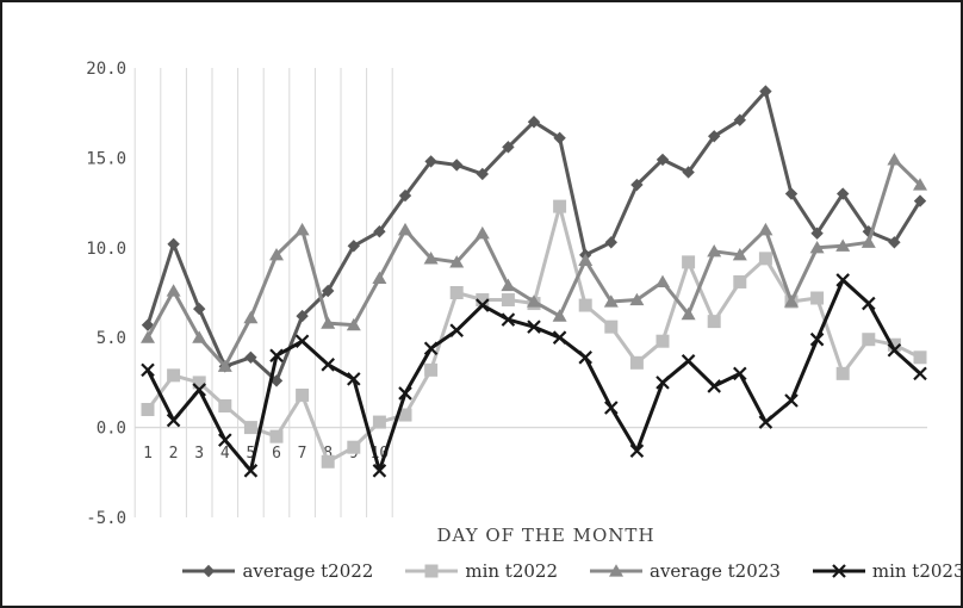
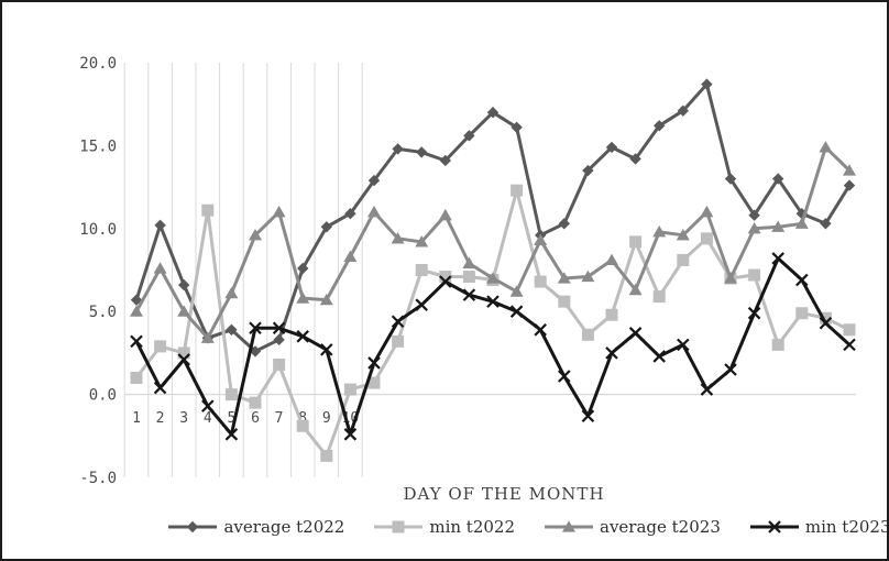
min t2022/4: 1.2 -> 11.1
average t2022/7: 6.2 -> 3.3
min t2023/7: 4.8 -> 4.0
min t2022/9: -1.1 -> -3.7
